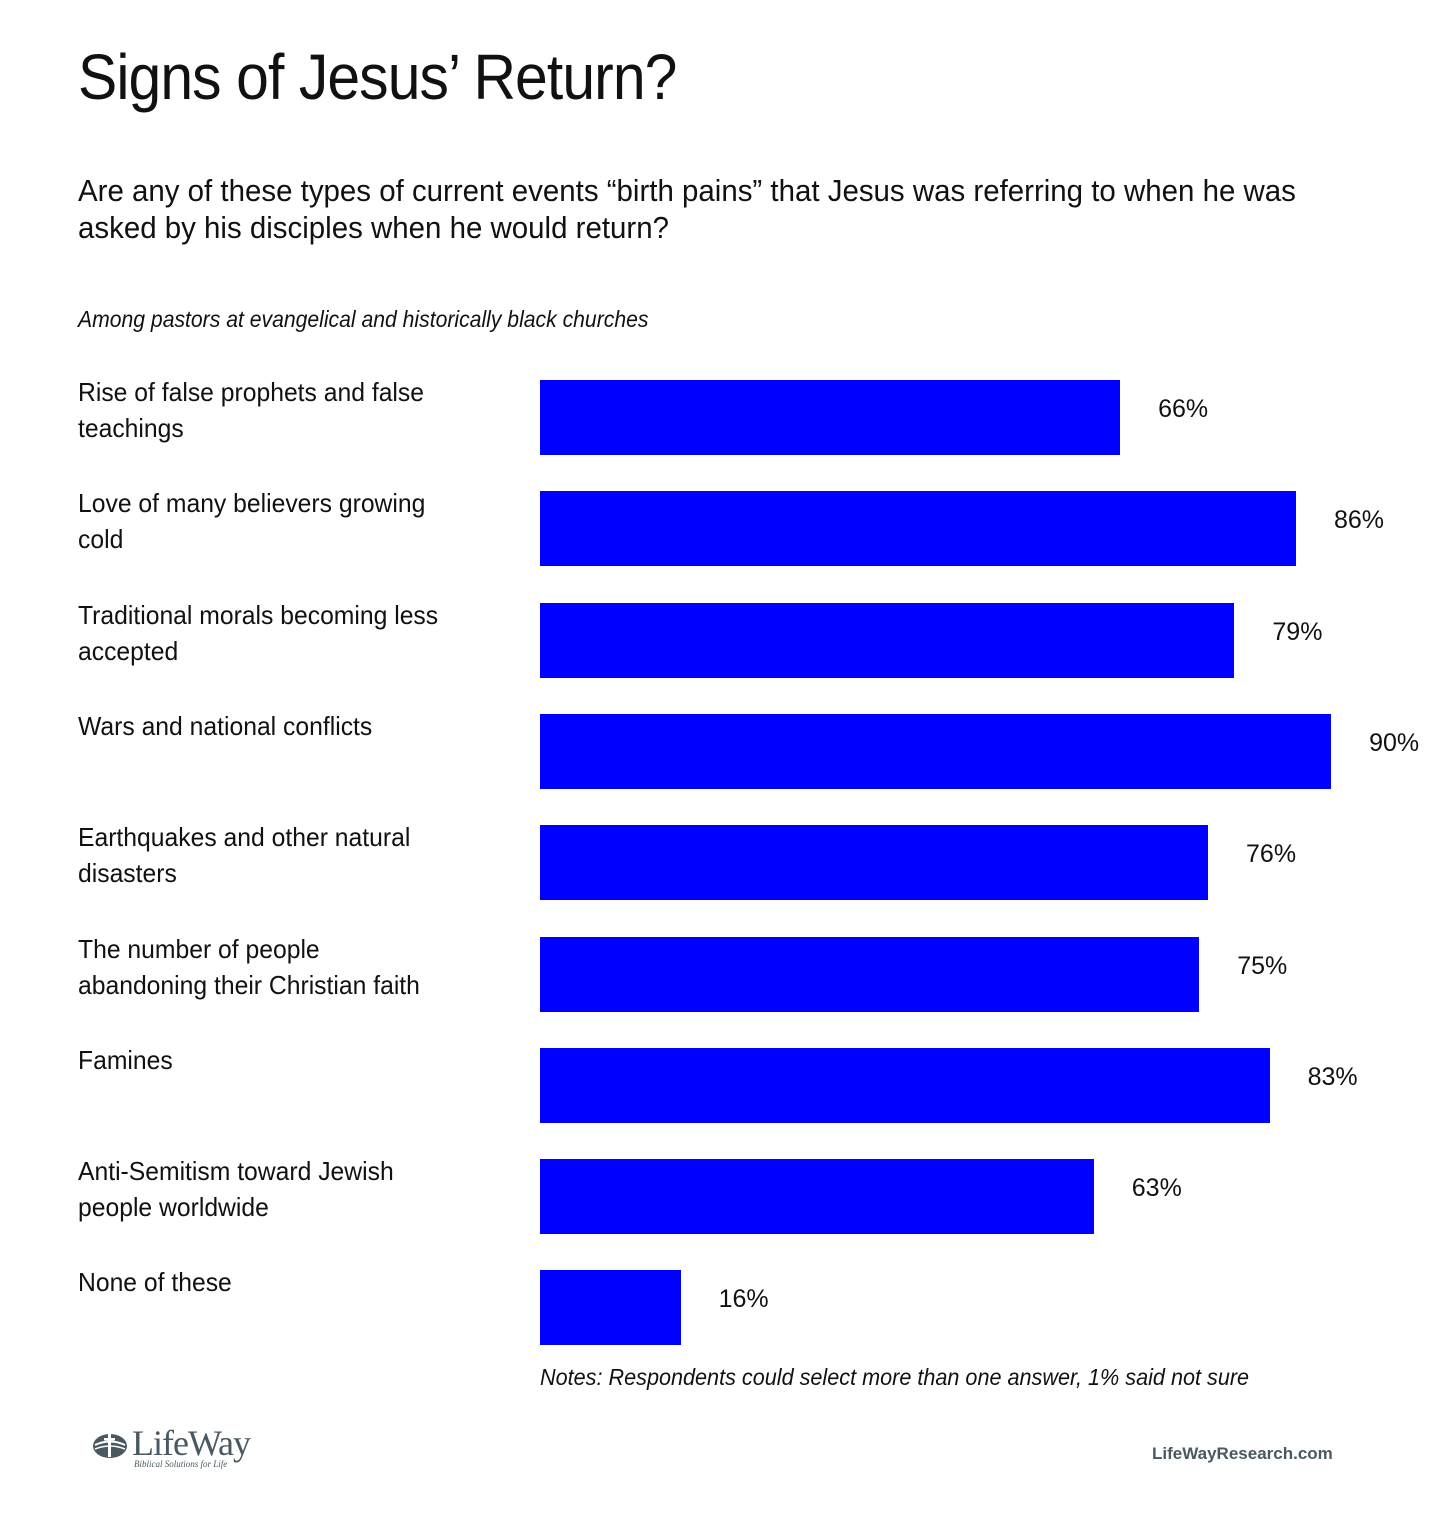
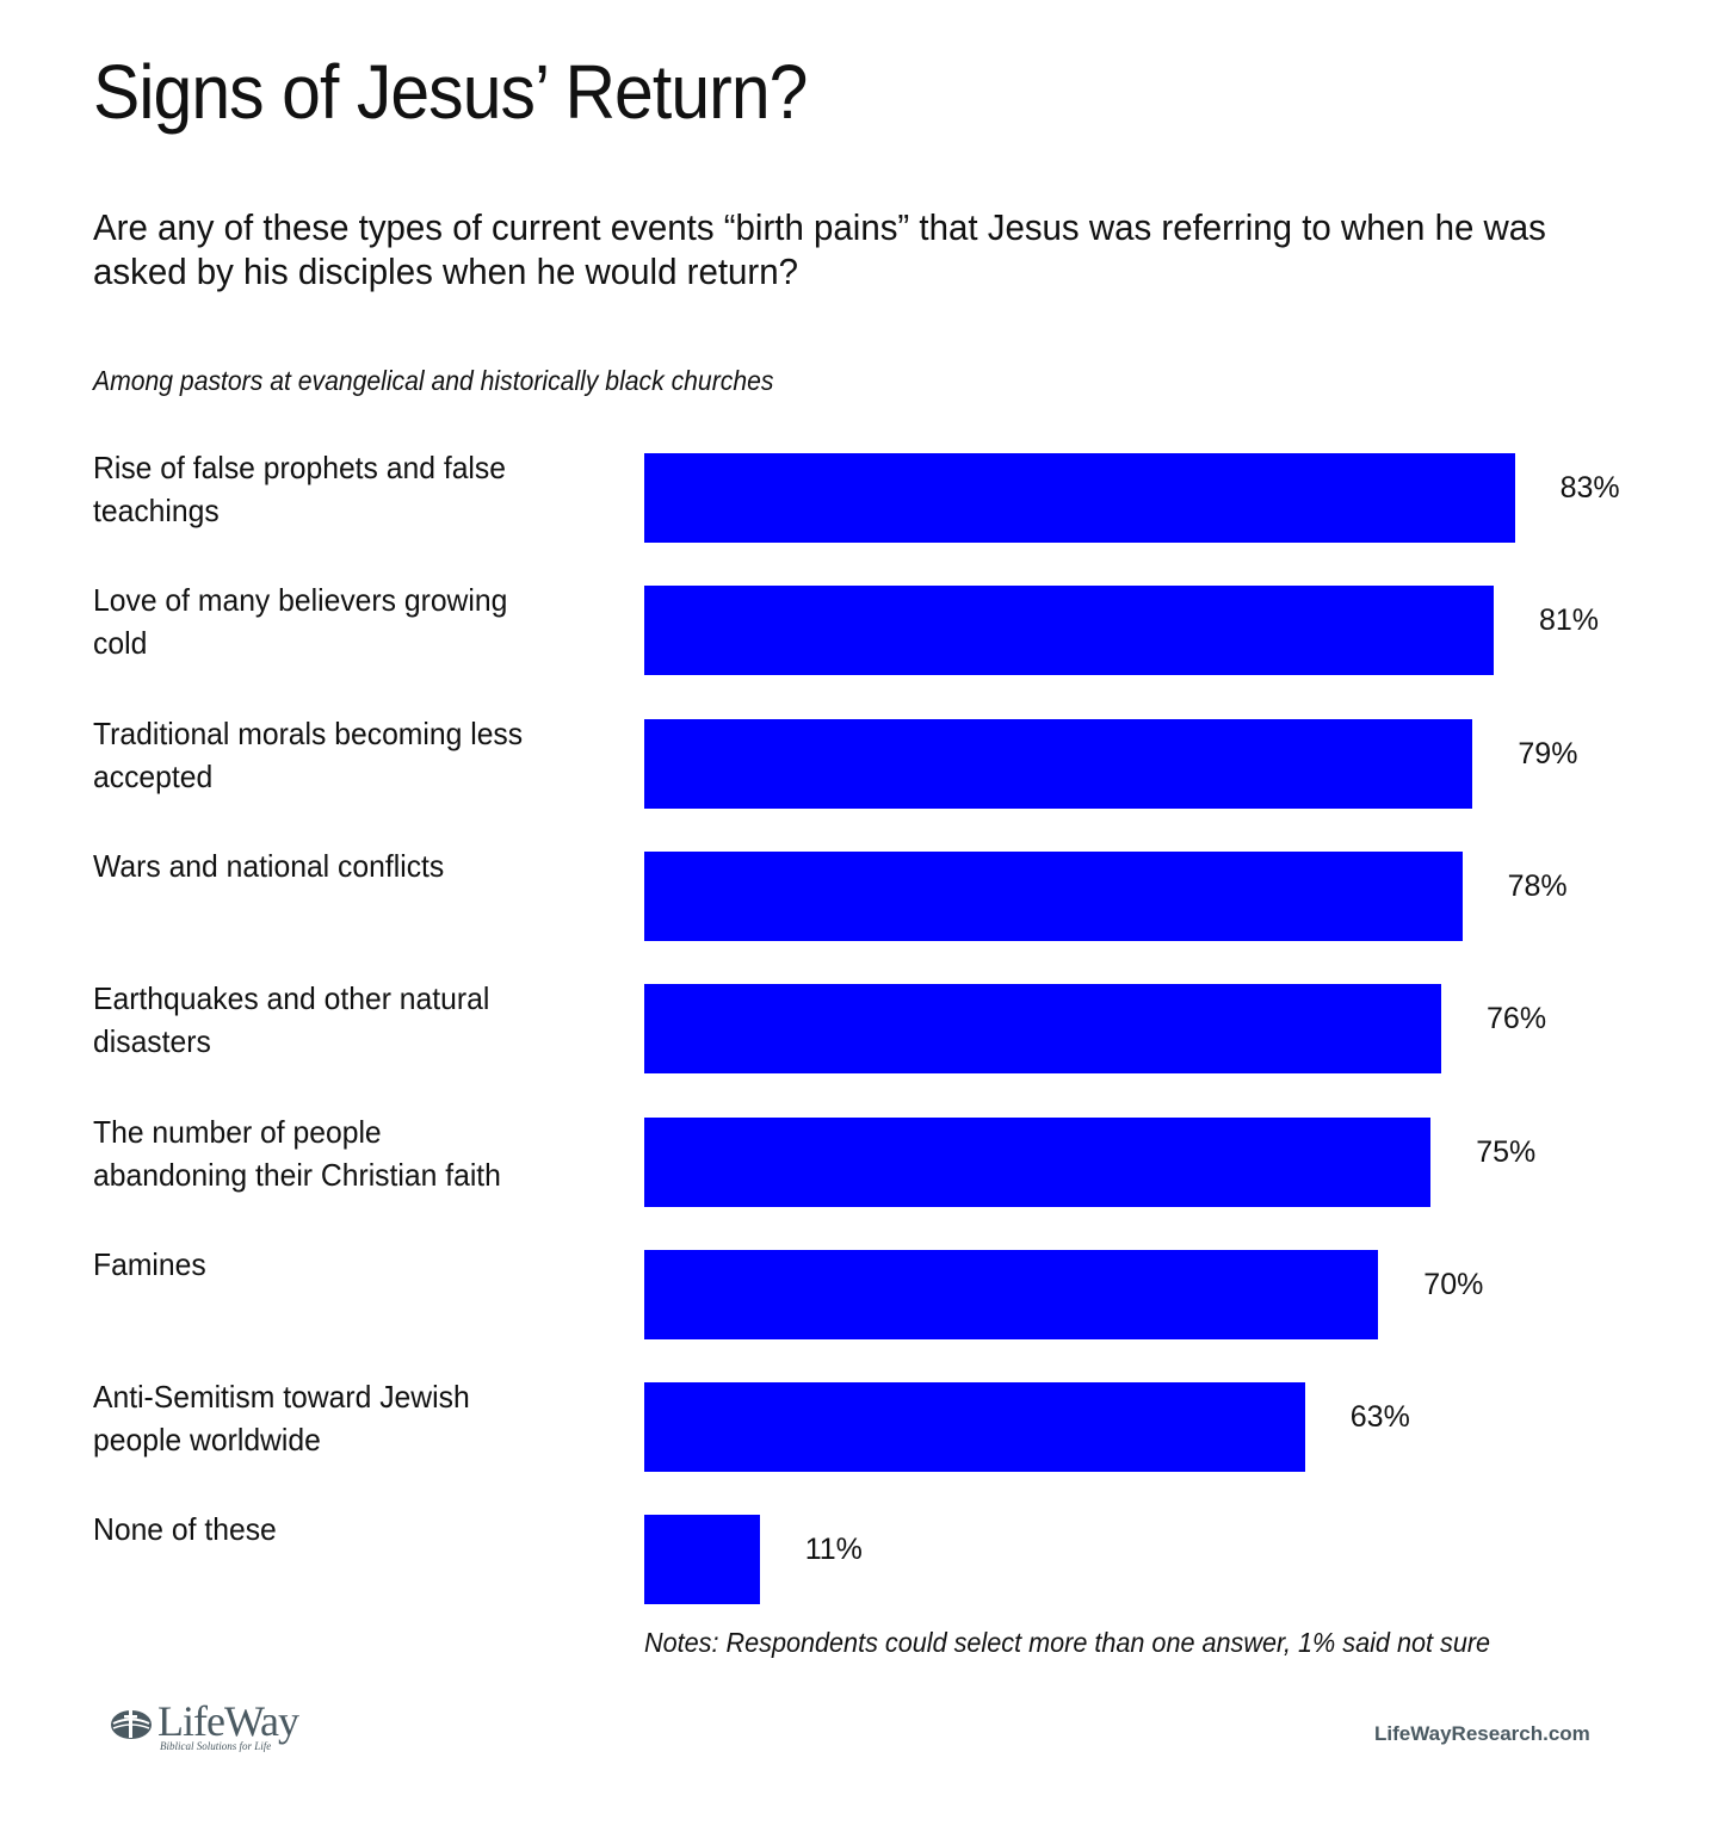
Rise of false prophets and false teachings: 66% -> 83%
Love of many believers growing cold: 86% -> 81%
Wars and national conflicts: 90% -> 78%
Famines: 83% -> 70%
None of these: 16% -> 11%
